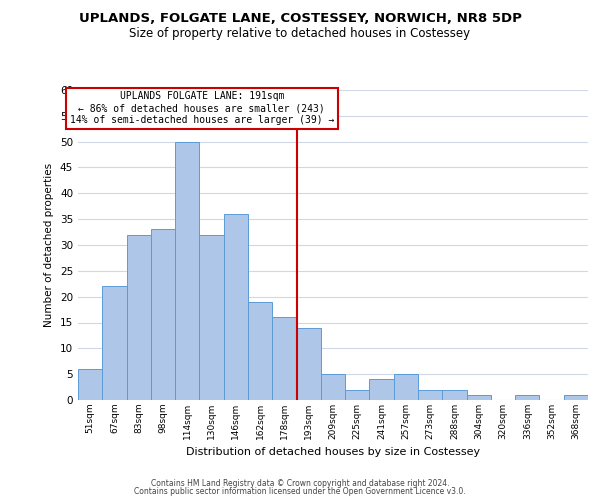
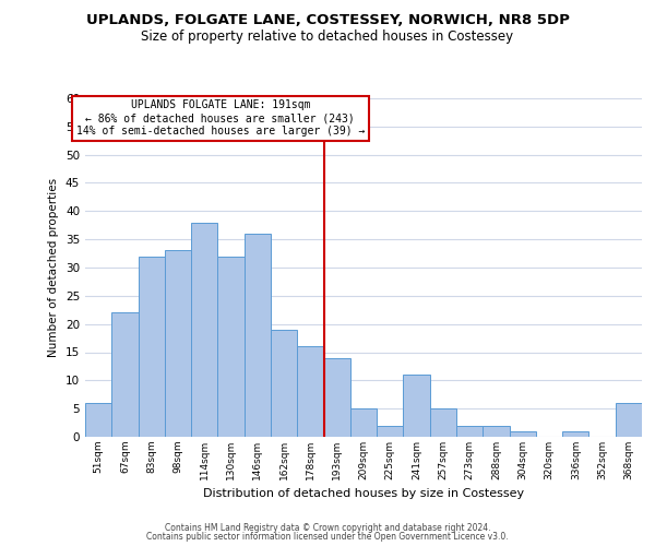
114sqm: 50 -> 38
241sqm: 4 -> 11
368sqm: 1 -> 6
